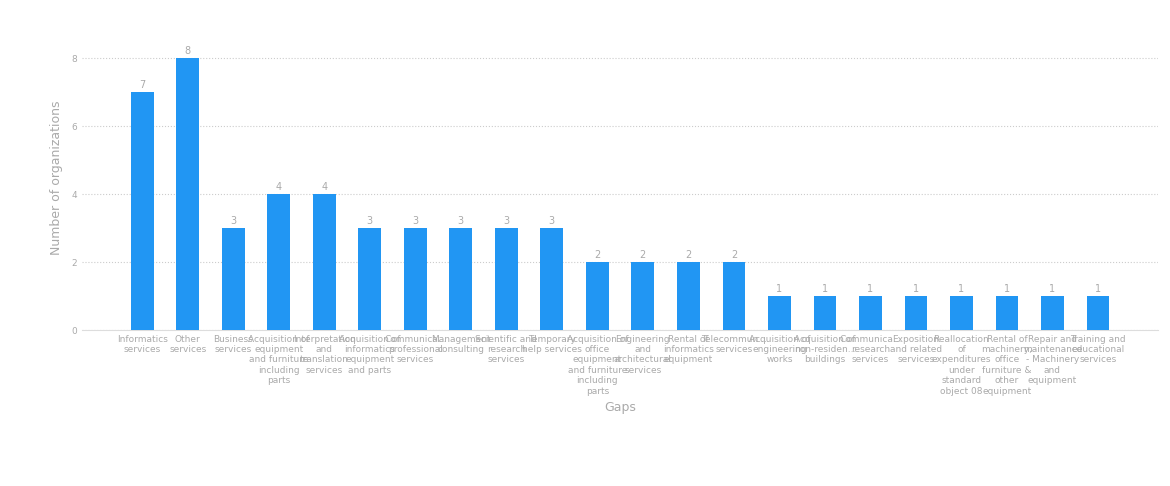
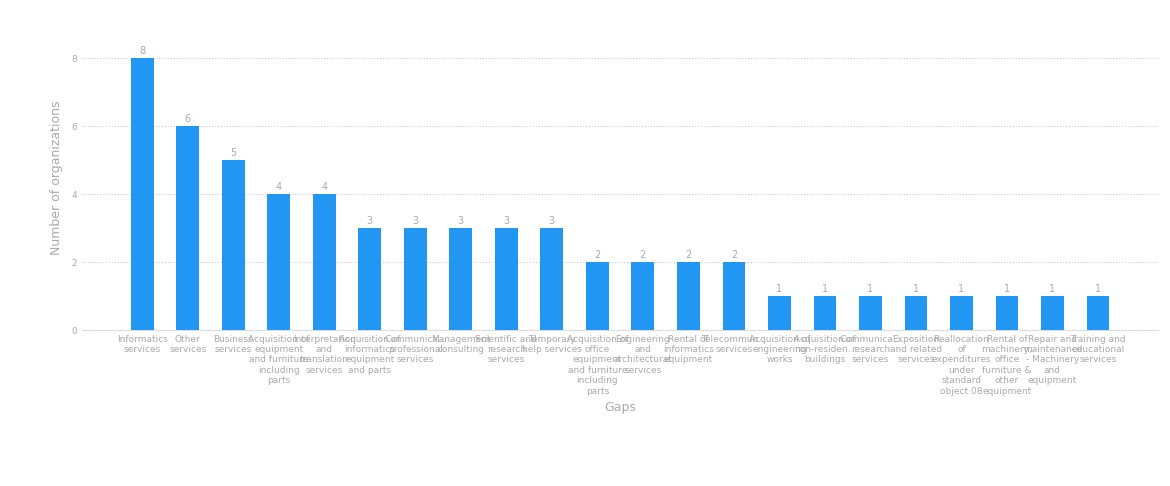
Informatics services: 7 -> 8
Other services: 8 -> 6
Business services: 3 -> 5
